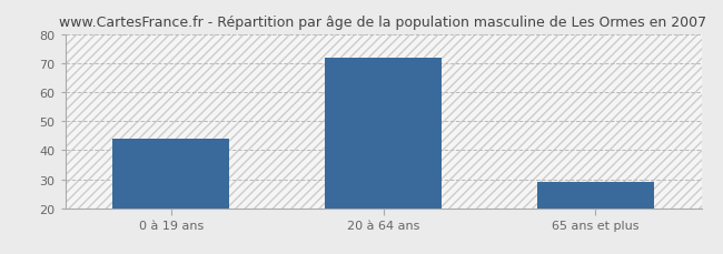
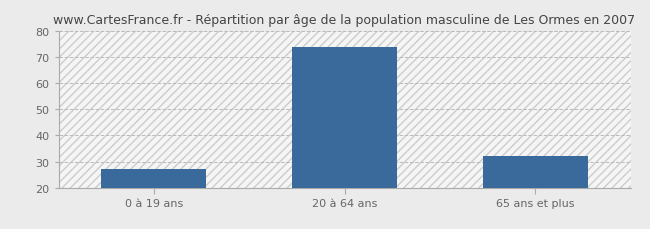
0 à 19 ans: 44 -> 27
20 à 64 ans: 72 -> 74
65 ans et plus: 29 -> 32
